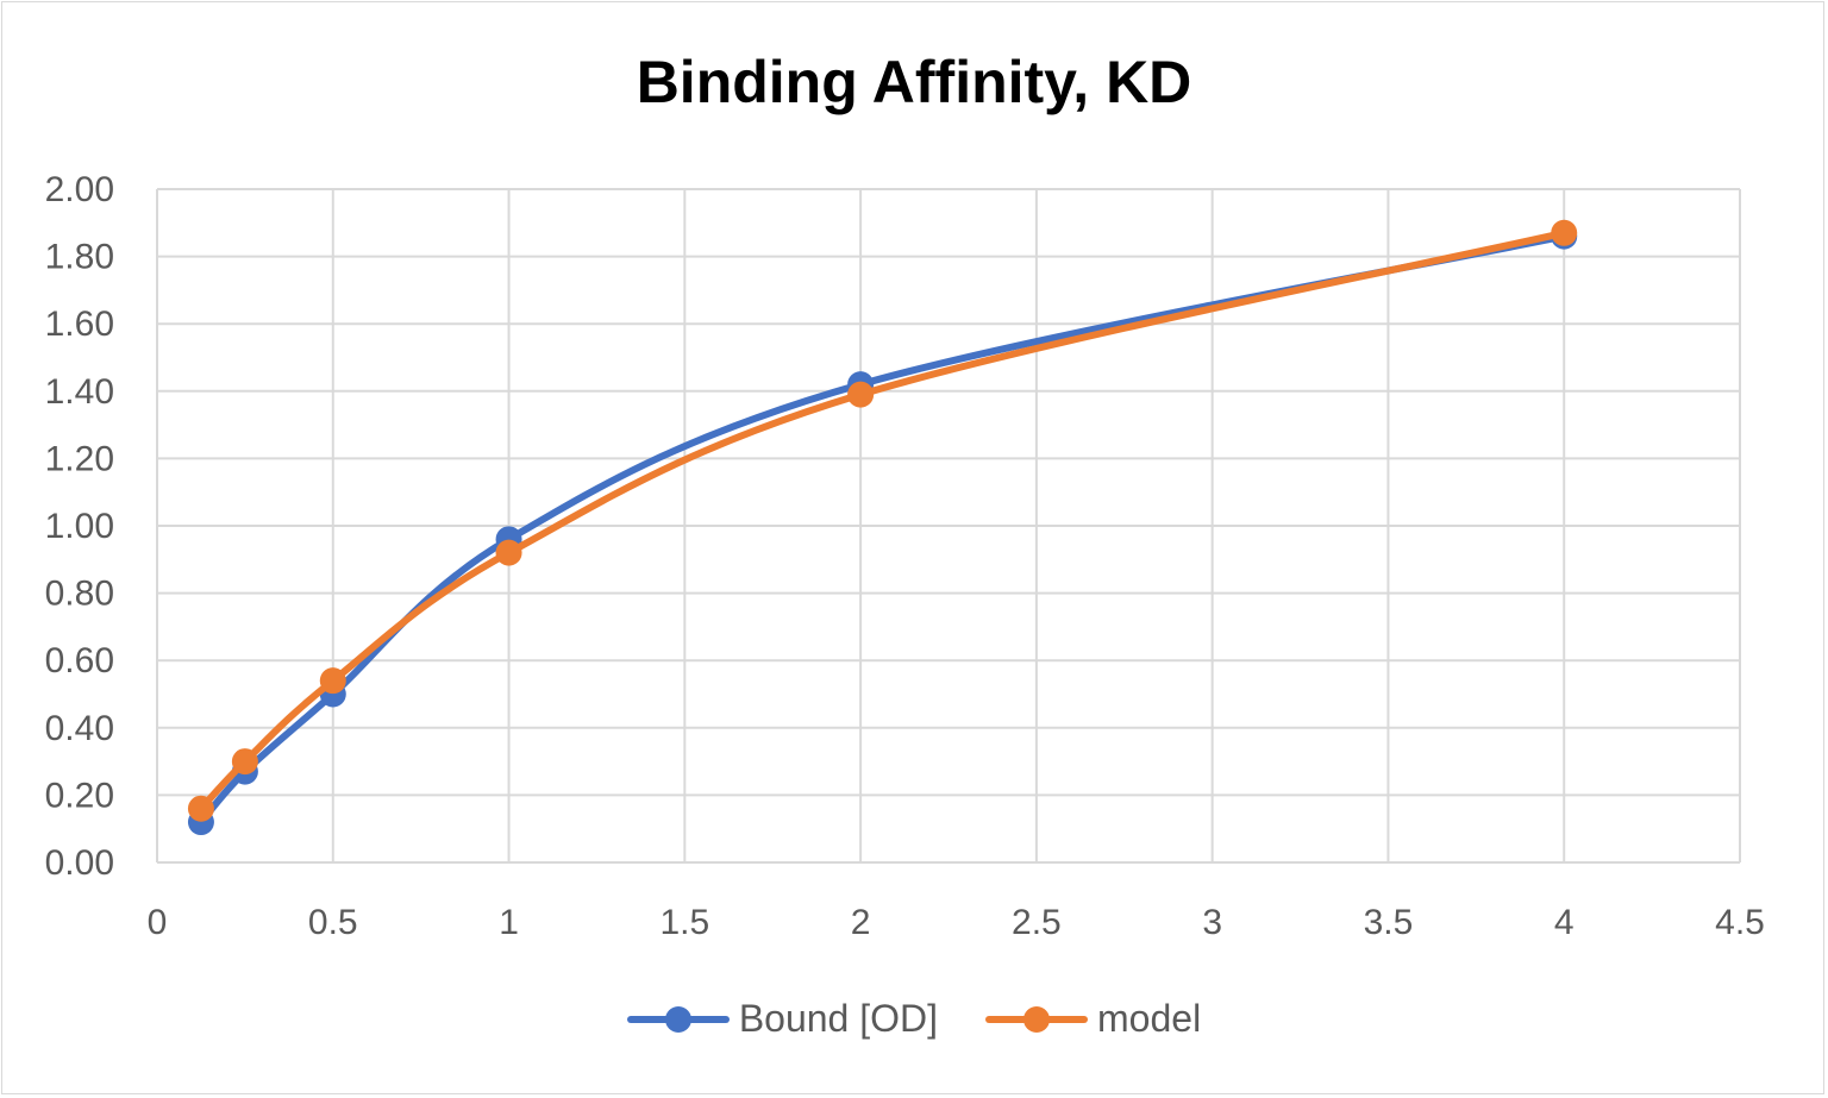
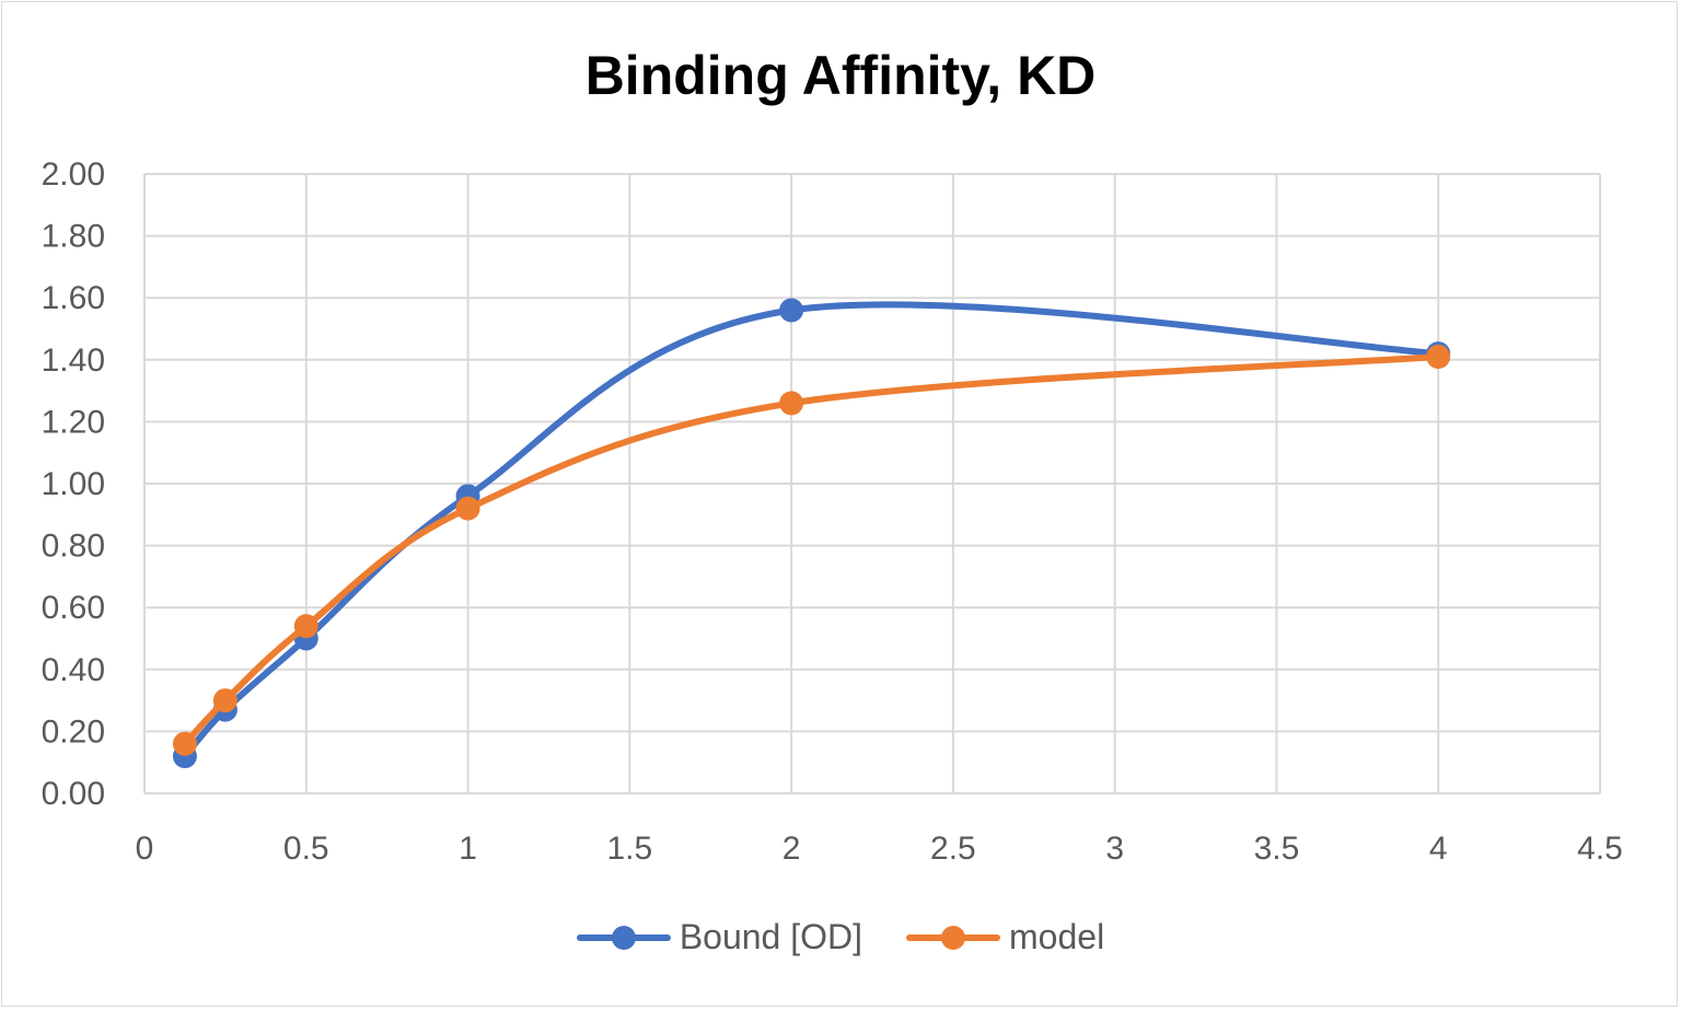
Bound [OD]/2: 1.42 -> 1.56
model/2: 1.39 -> 1.26
Bound [OD]/4: 1.86 -> 1.42
model/4: 1.87 -> 1.41
